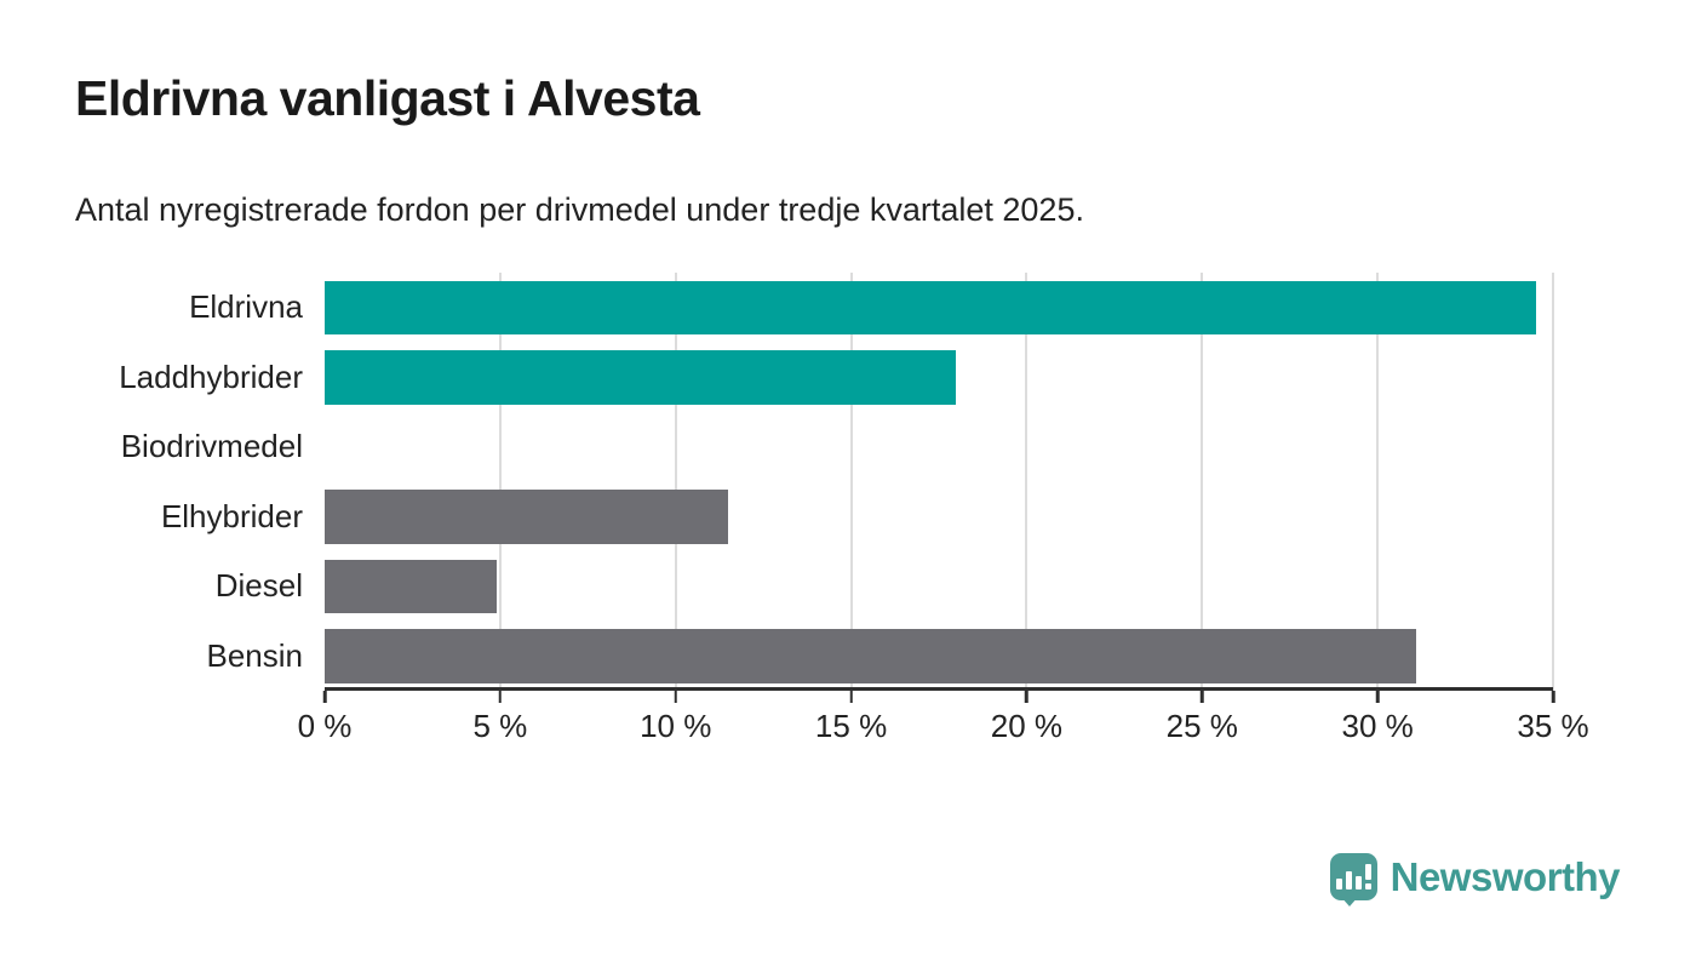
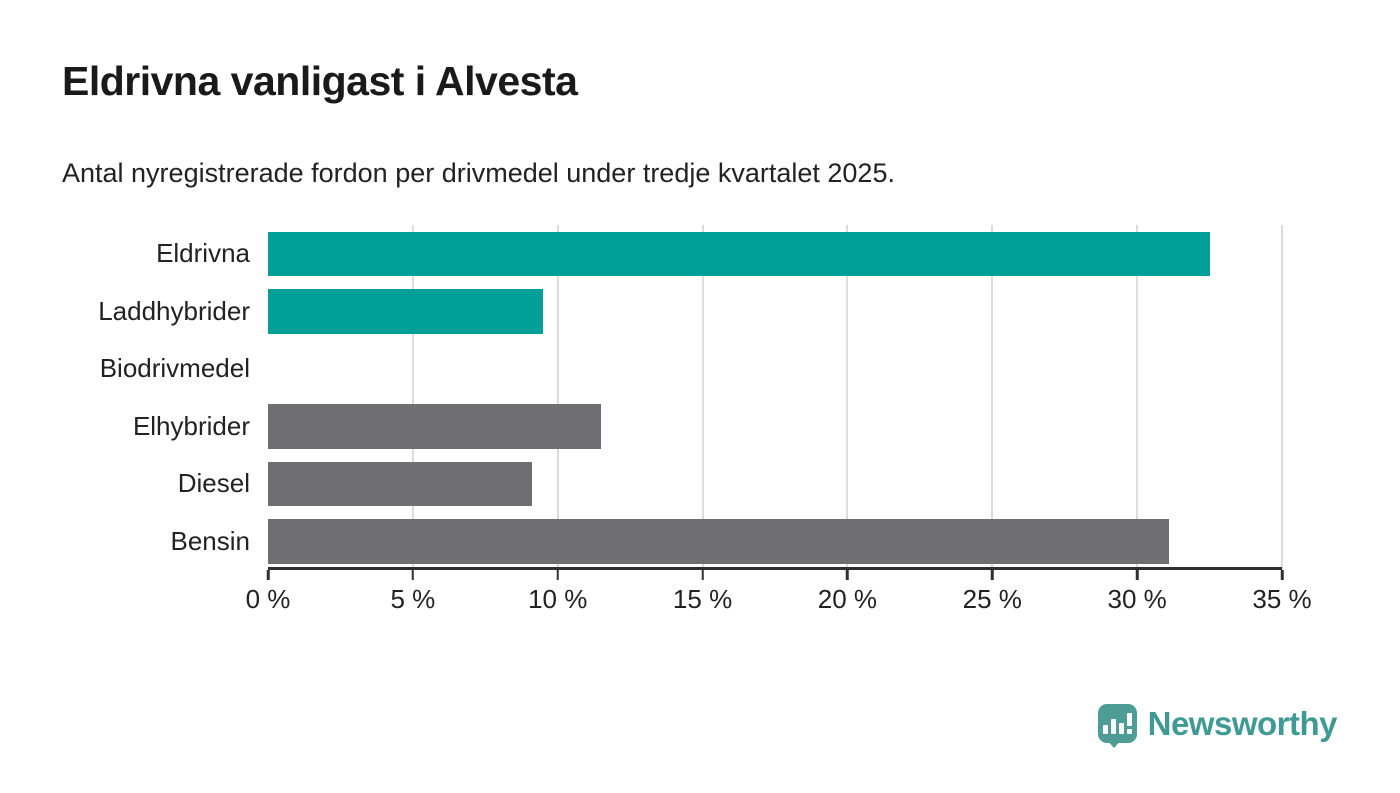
Eldrivna: 34.5% -> 32.5%
Laddhybrider: 18.0% -> 9.5%
Diesel: 4.9% -> 9.1%
